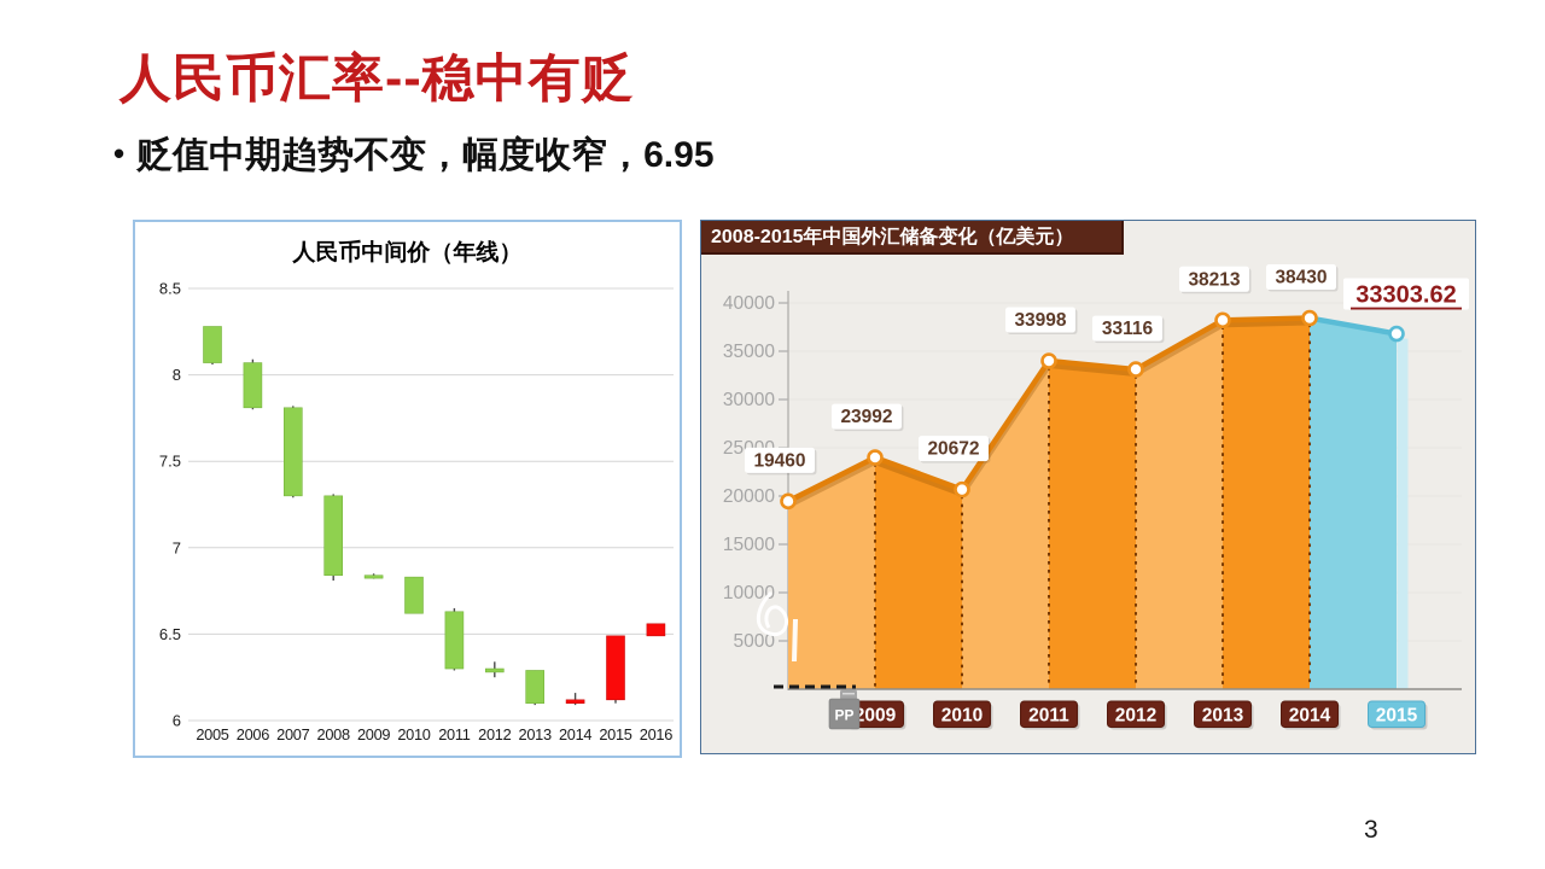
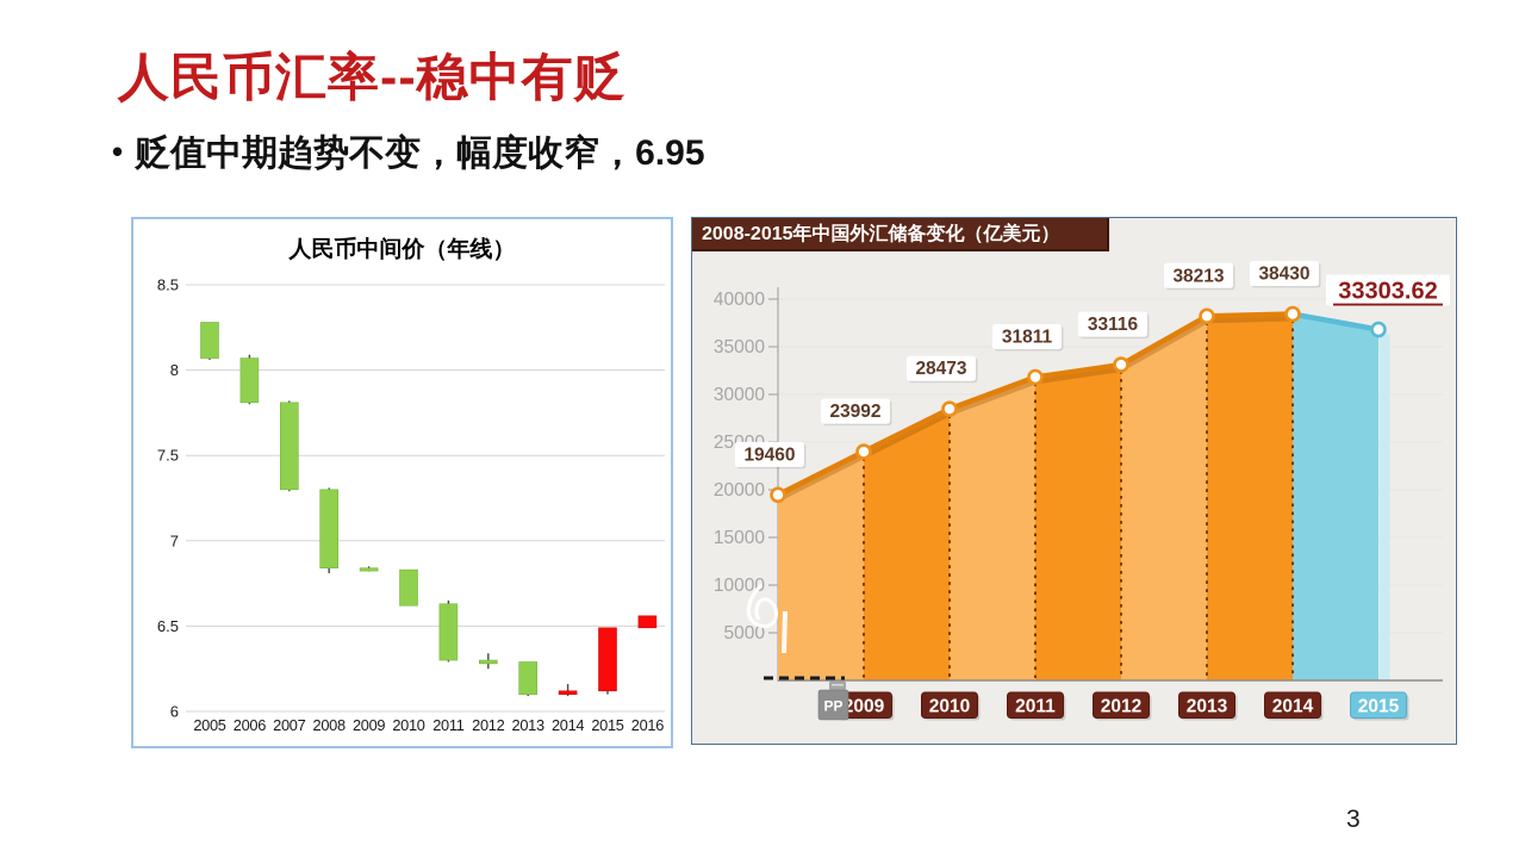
2008-2015年中国外汇储备变化（亿美元）/2010: 20672 -> 28473
2008-2015年中国外汇储备变化（亿美元）/2011: 33998 -> 31811
